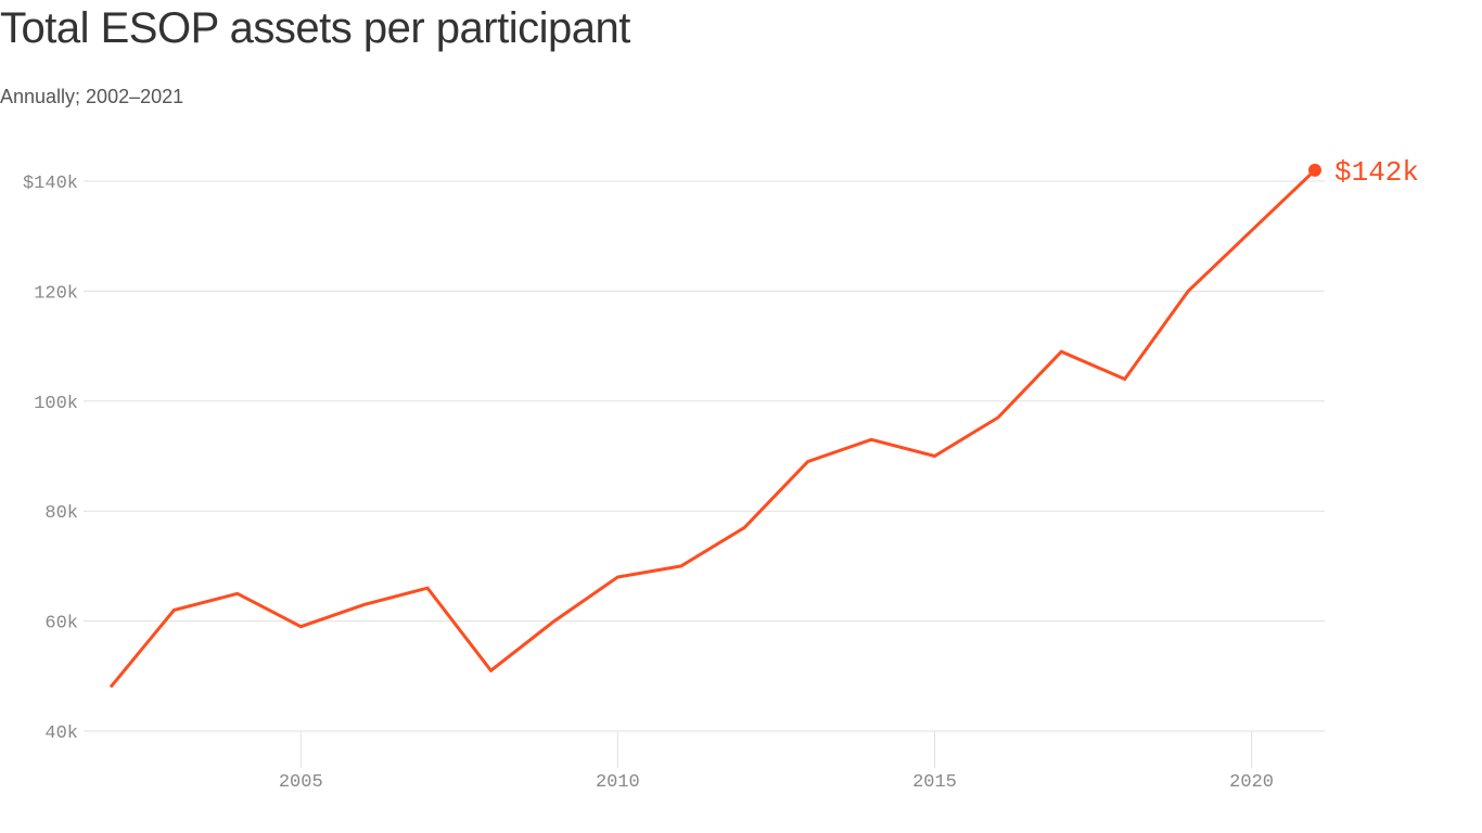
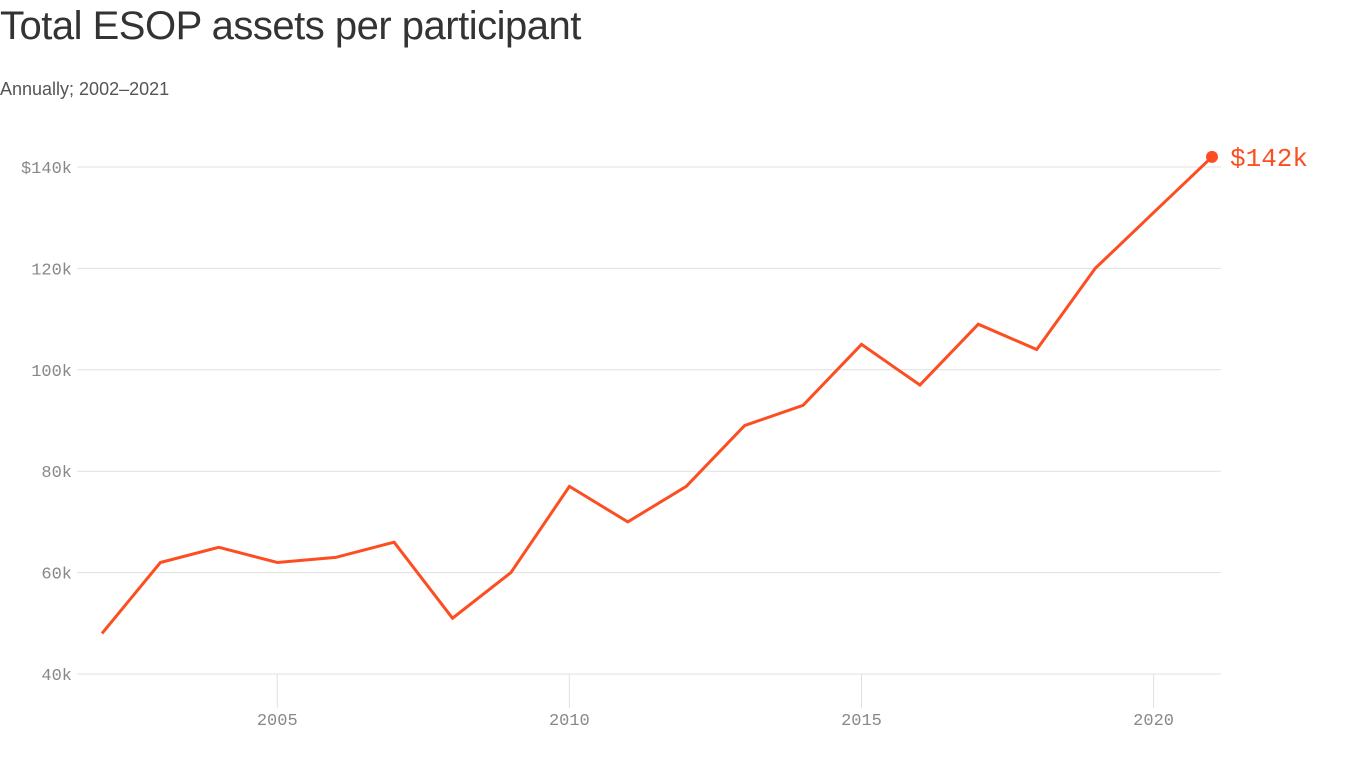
2005: $59k -> $62k
2010: $68k -> $77k
2015: $90k -> $105k
